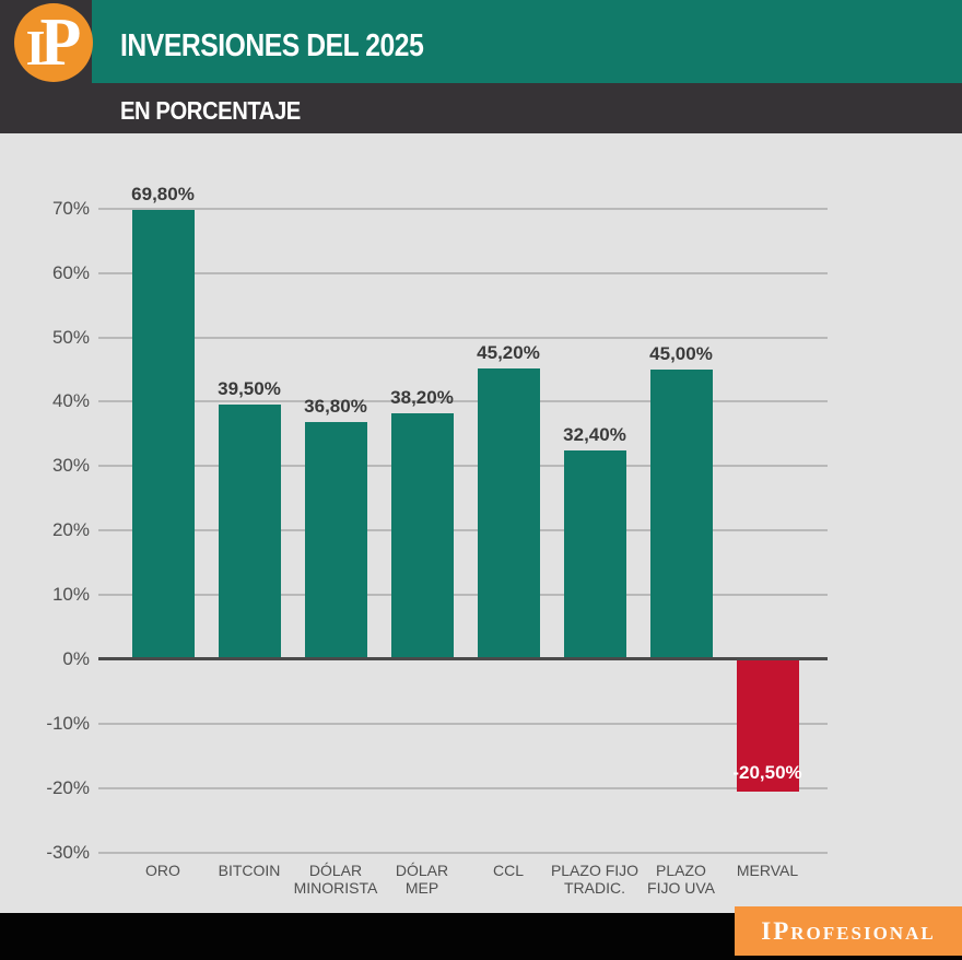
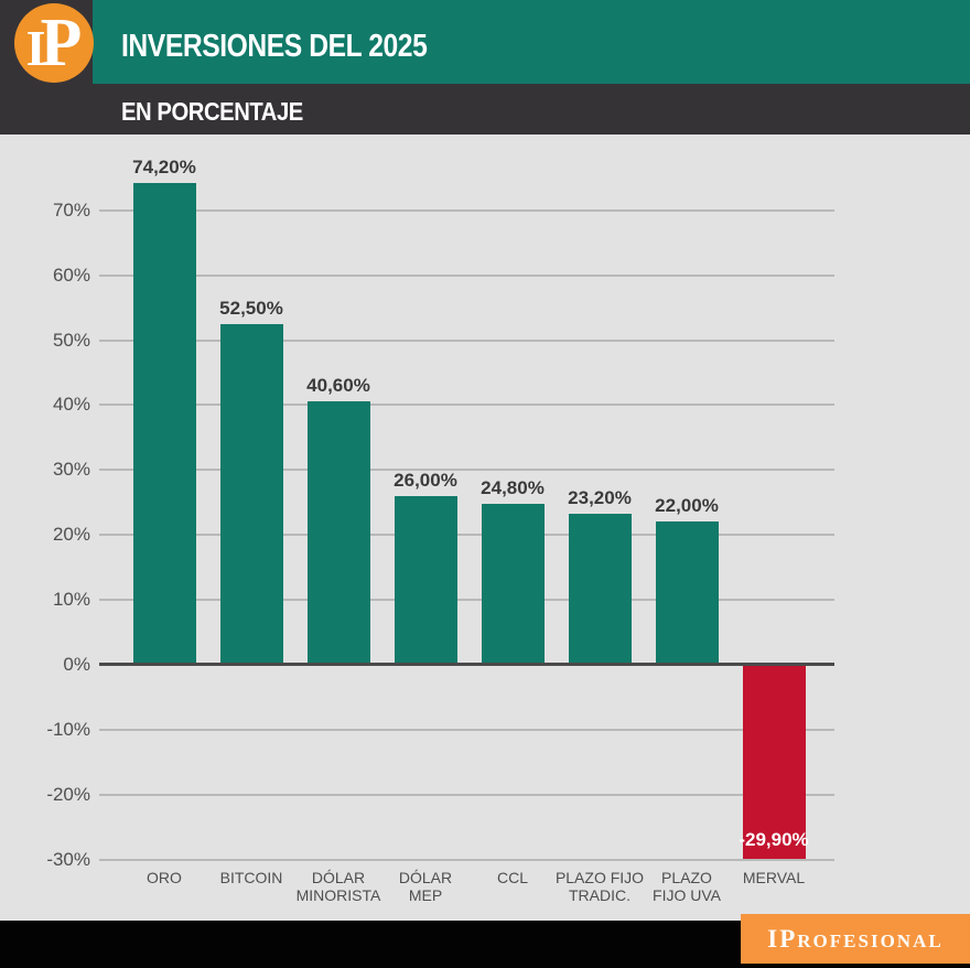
ORO: 69,80% -> 74,20%
BITCOIN: 39,50% -> 52,50%
DÓLAR MINORISTA: 36,80% -> 40,60%
DÓLAR MEP: 38,20% -> 26,00%
CCL: 45,20% -> 24,80%
PLAZO FIJO TRADIC.: 32,40% -> 23,20%
PLAZO FIJO UVA: 45,00% -> 22,00%
MERVAL: -20,50% -> -29,90%
